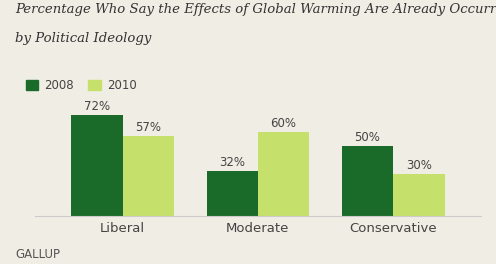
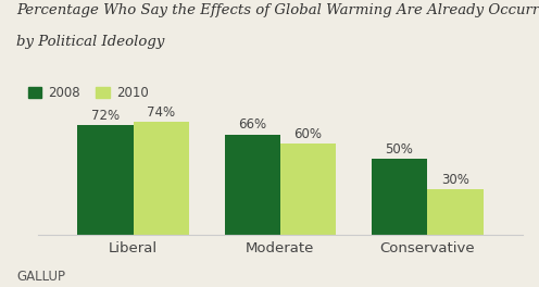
2010/Liberal: 57% -> 74%
2008/Moderate: 32% -> 66%
